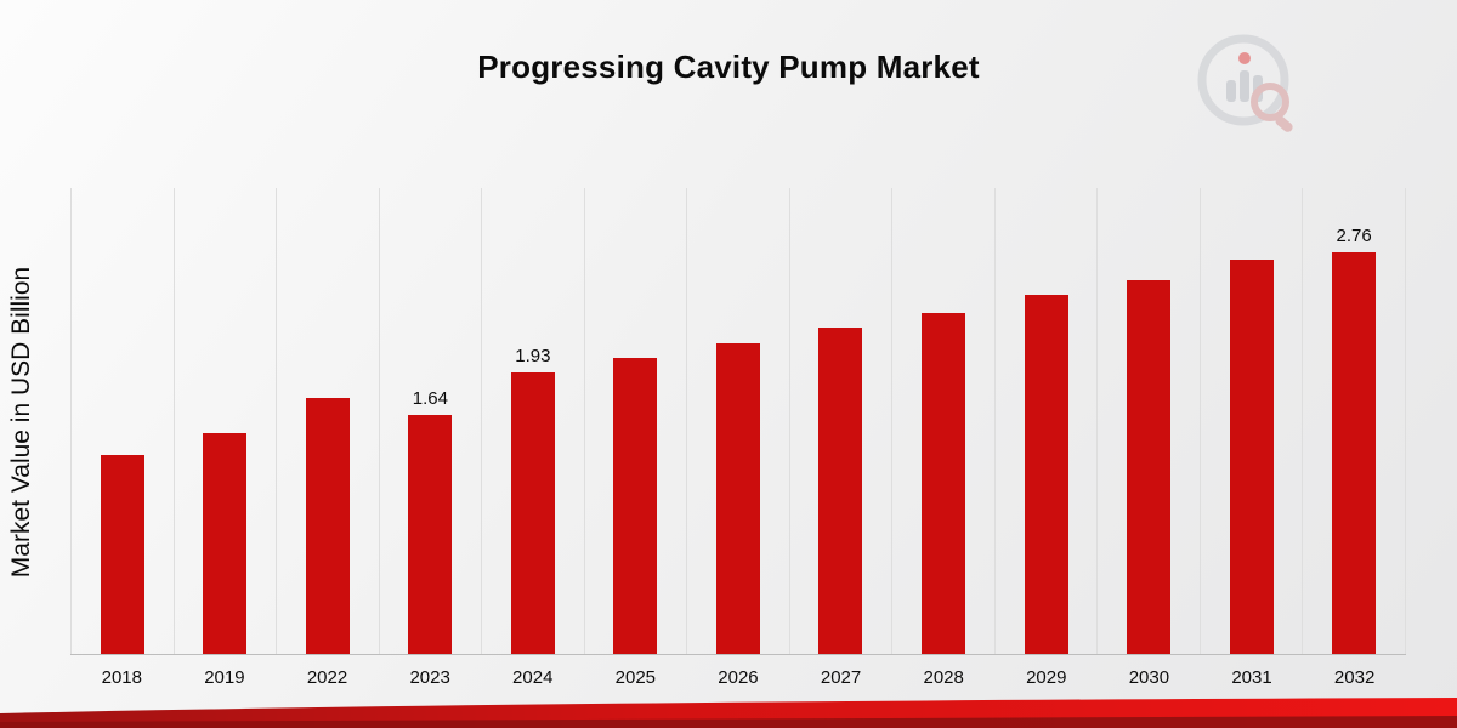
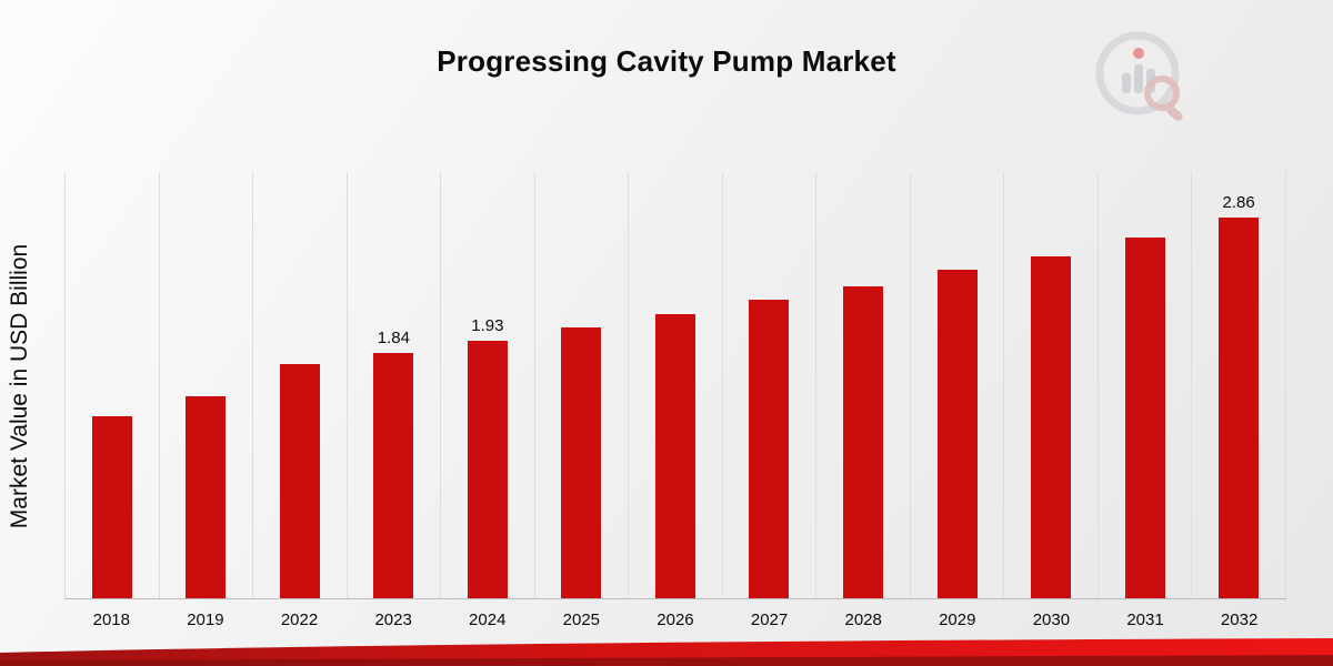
2023: 1.64 -> 1.84
2032: 2.76 -> 2.86
